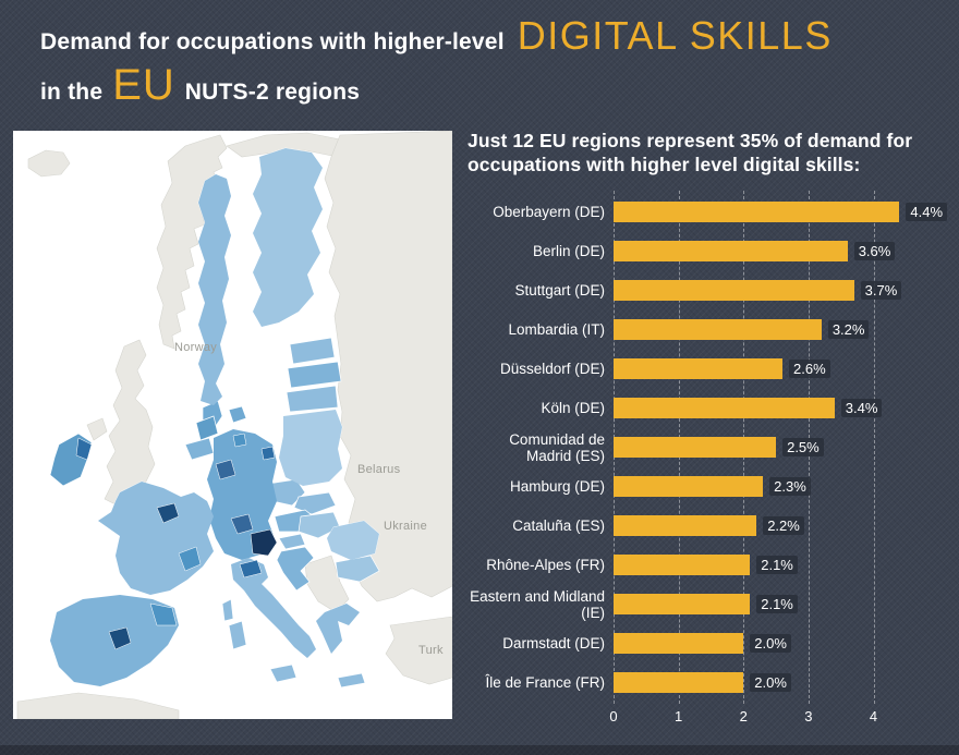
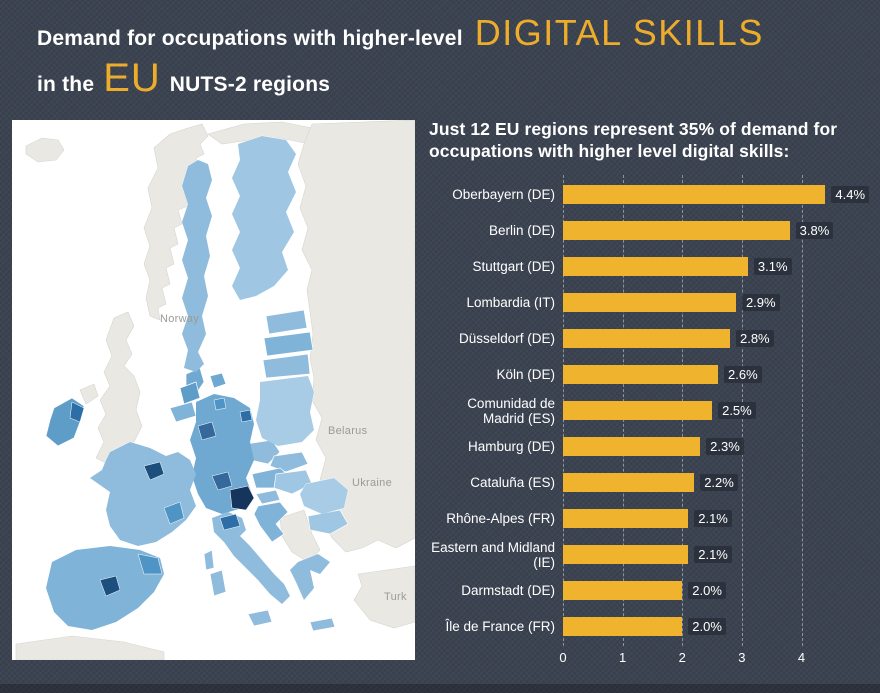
Berlin (DE): 3.6% -> 3.8%
Stuttgart (DE): 3.7% -> 3.1%
Lombardia (IT): 3.2% -> 2.9%
Düsseldorf (DE): 2.6% -> 2.8%
Köln (DE): 3.4% -> 2.6%
